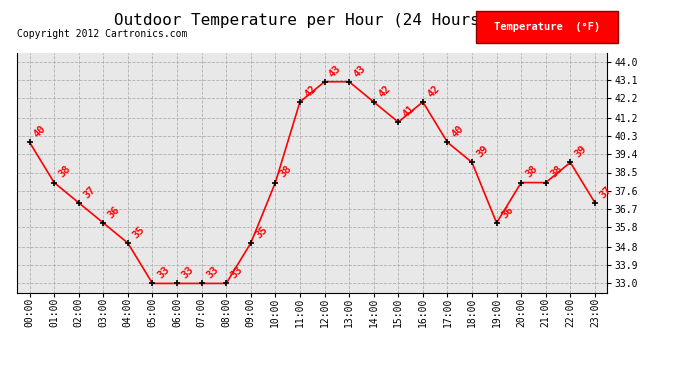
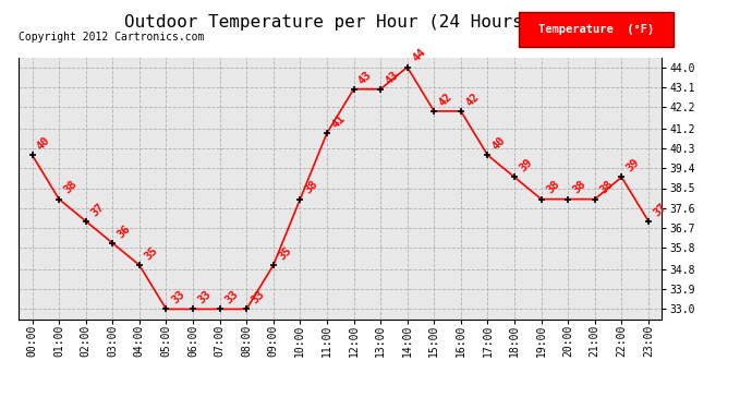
11:00: 42 -> 41
14:00: 42 -> 44
15:00: 41 -> 42
19:00: 36 -> 38
